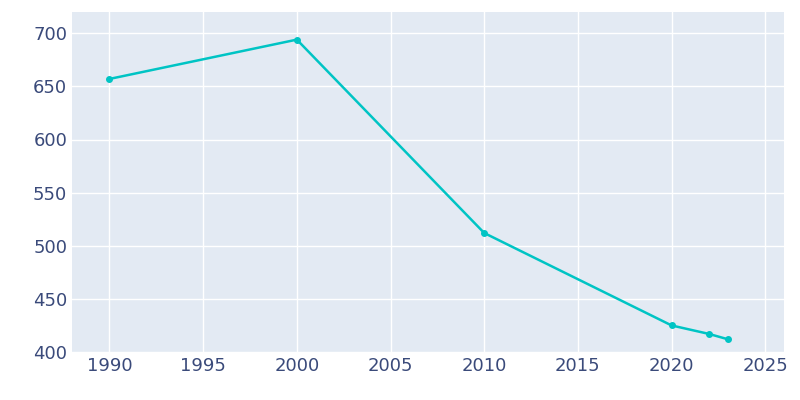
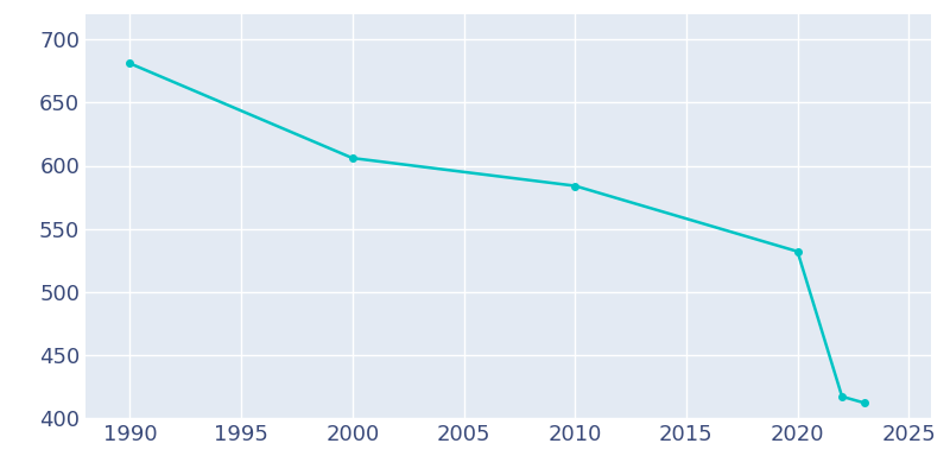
1990: 657 -> 681
2000: 694 -> 606
2010: 512 -> 584
2020: 425 -> 532
